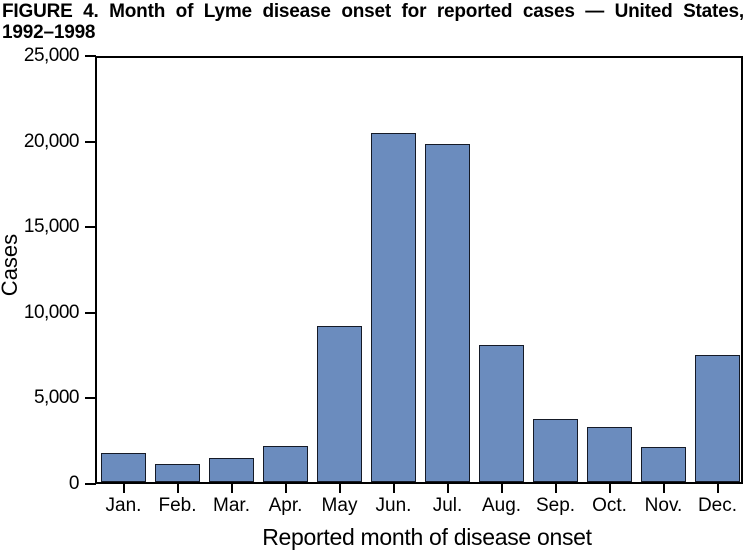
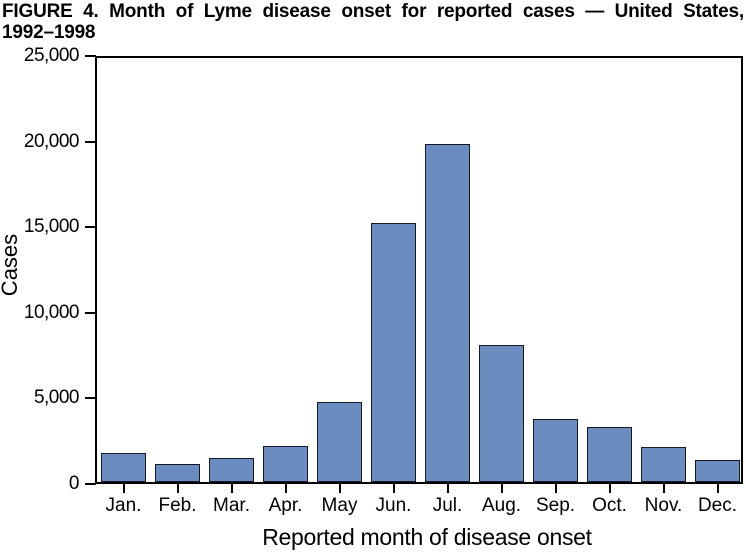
May: 9200 -> 4700
Jun.: 20600 -> 15300
Dec.: 7500 -> 1300
